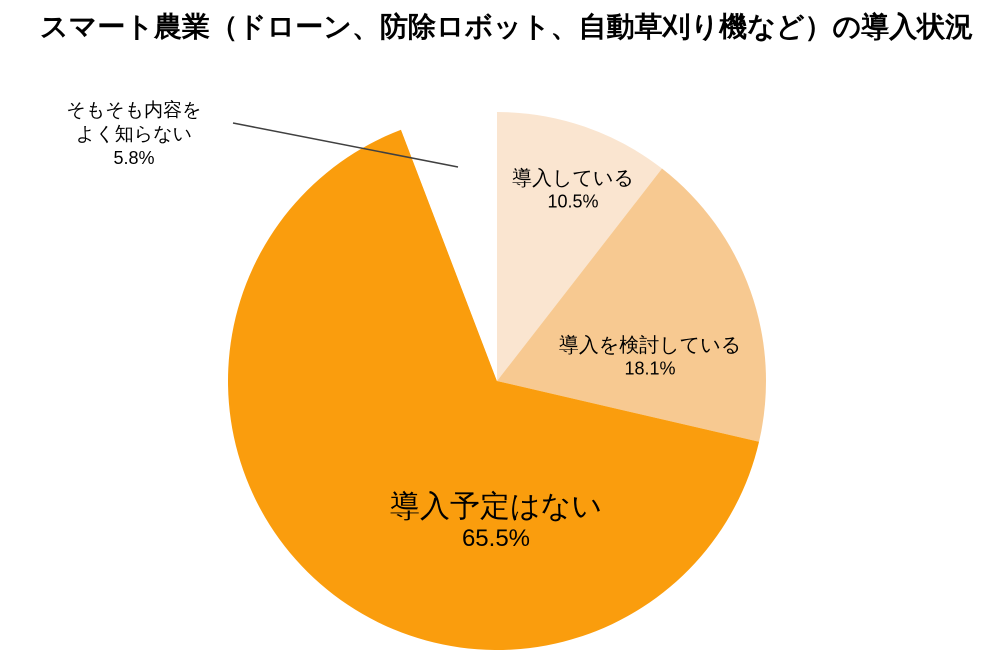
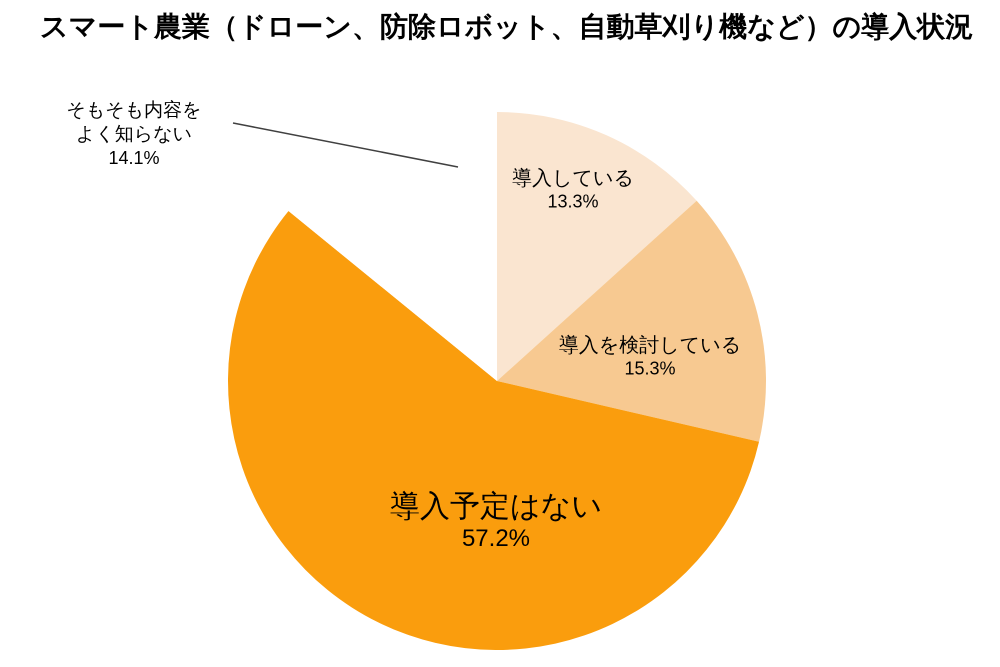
導入している: 10.5% -> 13.3%
導入を検討している: 18.1% -> 15.3%
導入予定はない: 65.5% -> 57.2%
そもそも内容をよく知らない: 5.8% -> 14.1%
